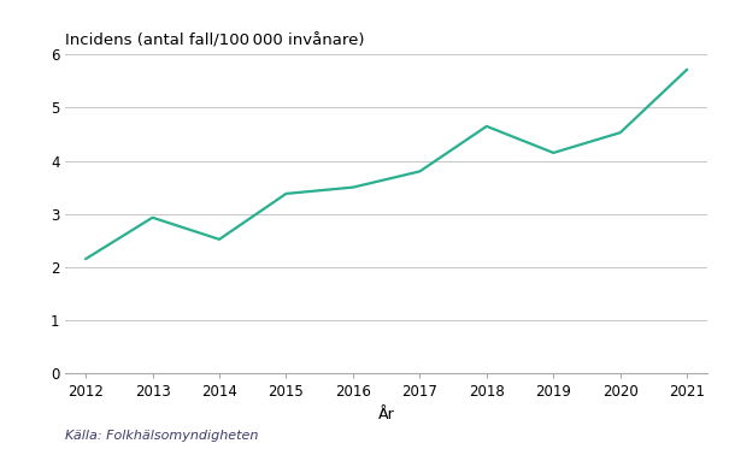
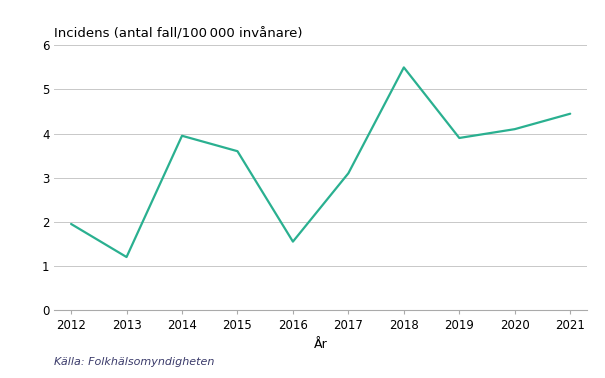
2012: 2.15 -> 1.95
2013: 2.93 -> 1.20
2014: 2.52 -> 3.95
2015: 3.38 -> 3.60
2016: 3.50 -> 1.55
2017: 3.80 -> 3.10
2018: 4.65 -> 5.50
2019: 4.15 -> 3.90
2020: 4.53 -> 4.10
2021: 5.72 -> 4.45
